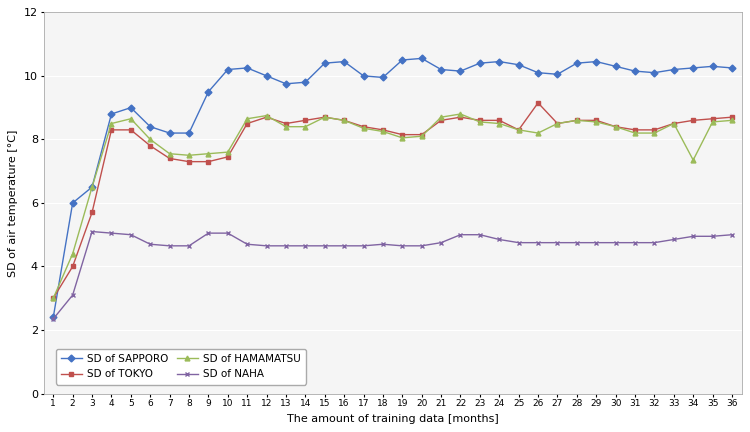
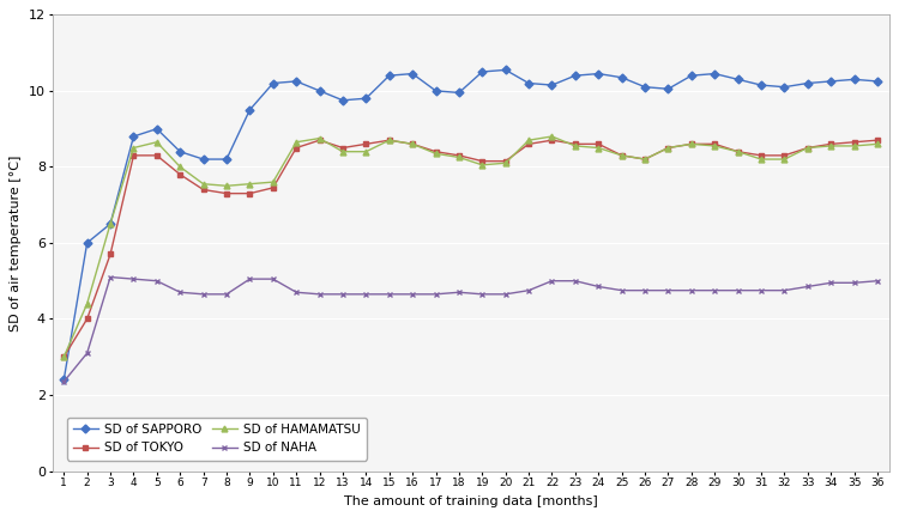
SD of TOKYO/26: 9.15 -> 8.20
SD of HAMAMATSU/34: 7.35 -> 8.55
